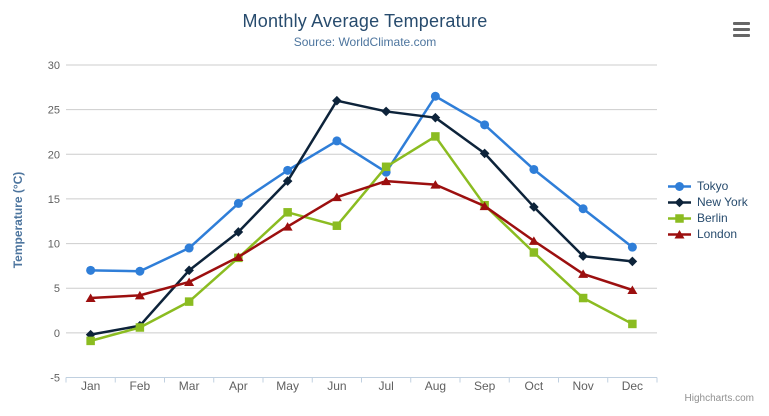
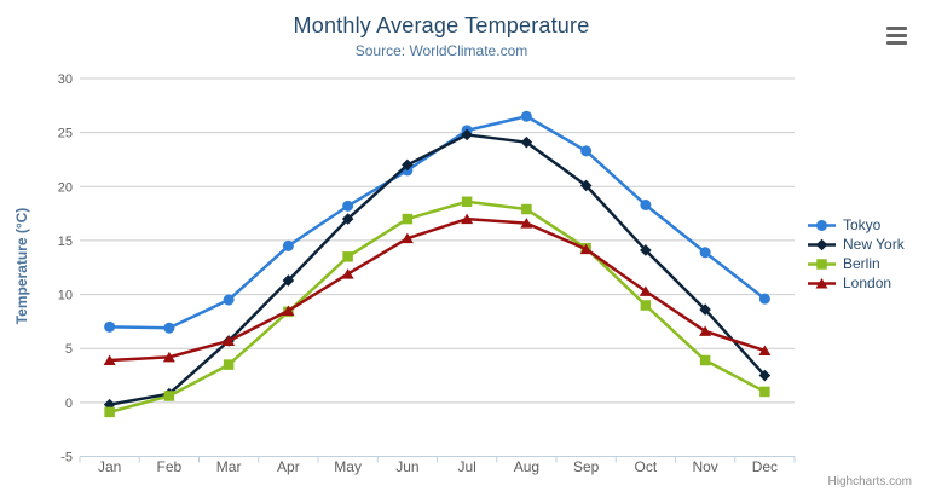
New York/Mar: 7 -> 6
New York/Jun: 26 -> 22
Berlin/Jun: 12 -> 17
Tokyo/Jul: 18 -> 25
Berlin/Aug: 22 -> 18
New York/Dec: 8 -> 2
